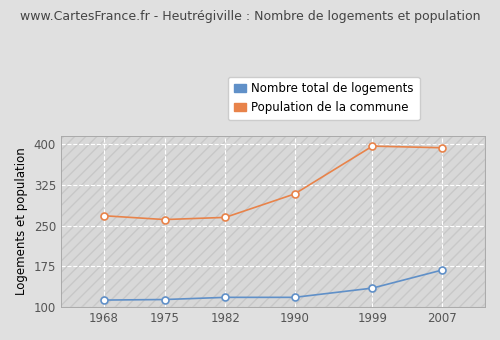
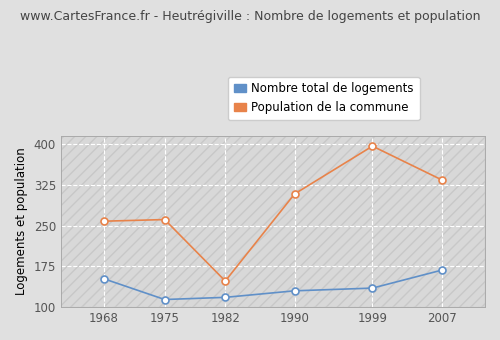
Nombre total de logements/1968: 113 -> 152
Population de la commune/1968: 268 -> 258
Population de la commune/1982: 265 -> 148
Nombre total de logements/1990: 118 -> 130
Population de la commune/2007: 393 -> 334
